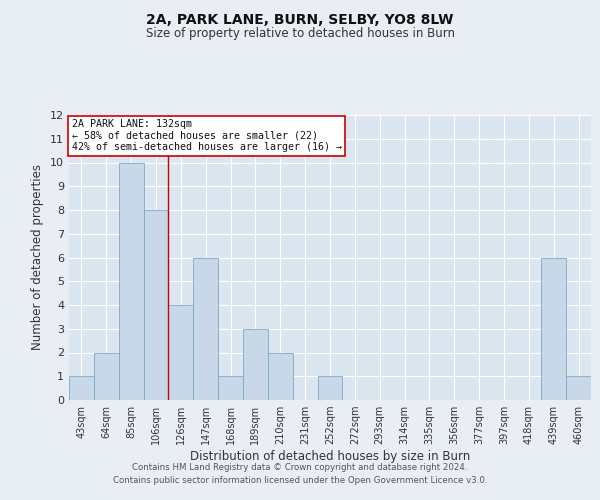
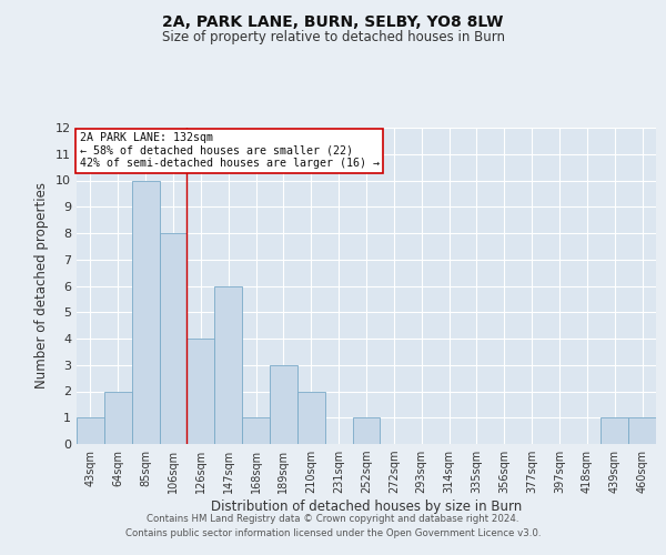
439sqm: 6 -> 1
